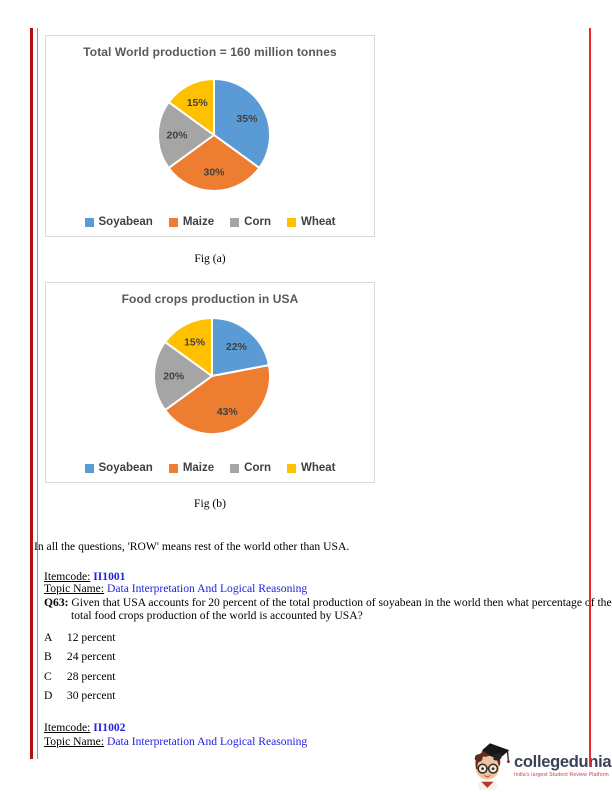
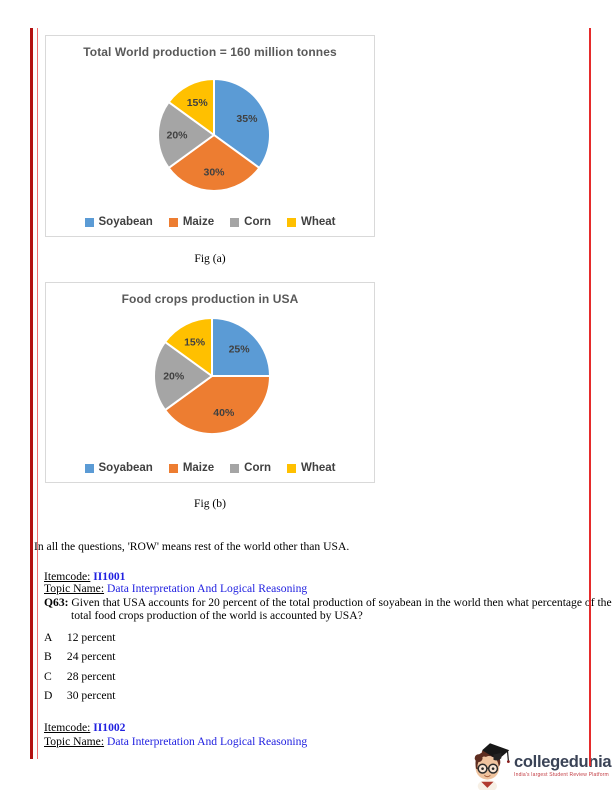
Food crops production in USA/Soyabean: 22% -> 25%
Food crops production in USA/Maize: 43% -> 40%
